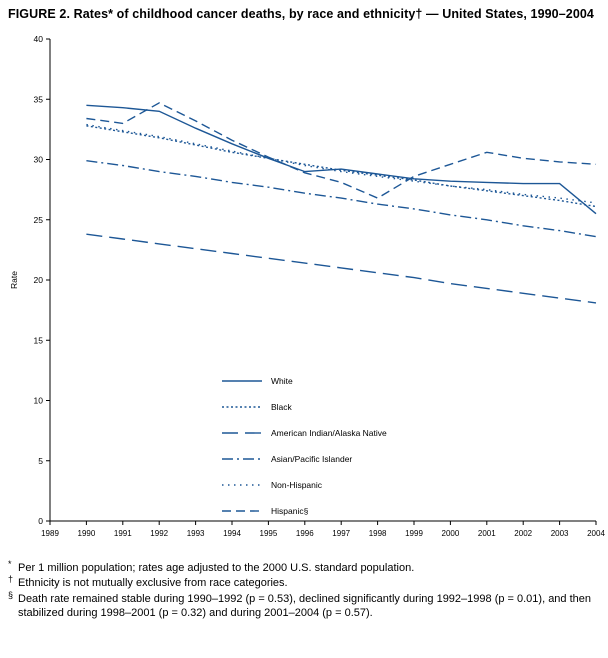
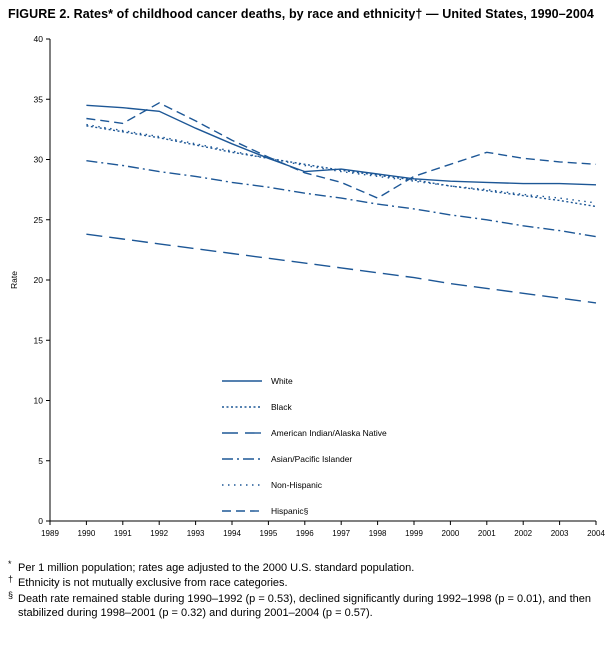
White/2004: 25.5 -> 27.9
